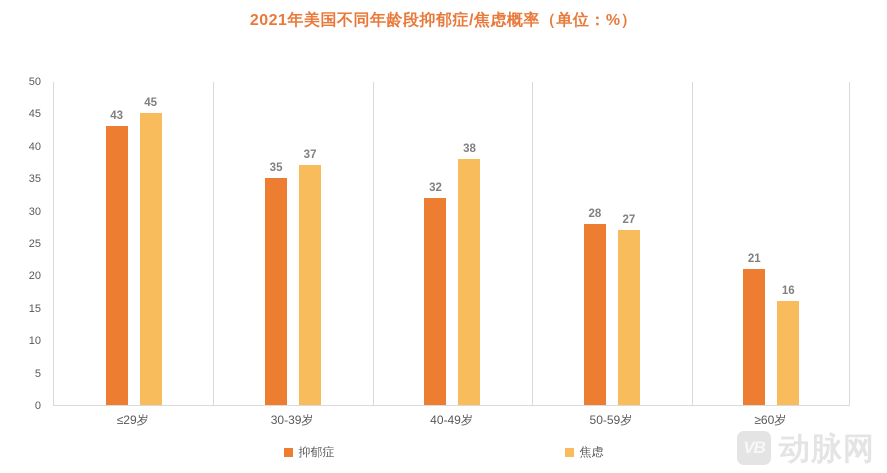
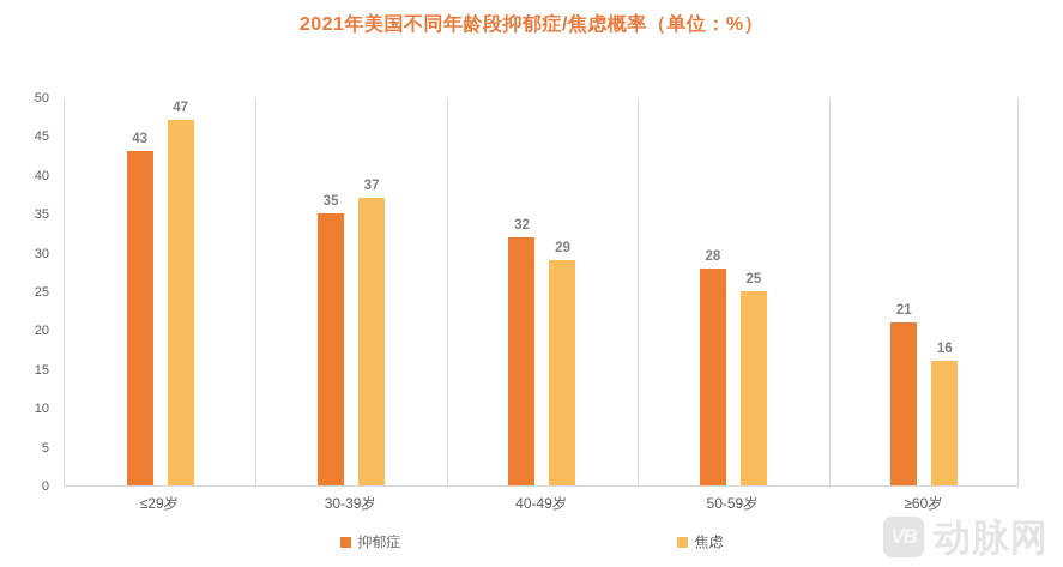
焦虑/≤29岁: 45 -> 47
焦虑/40-49岁: 38 -> 29
焦虑/50-59岁: 27 -> 25
